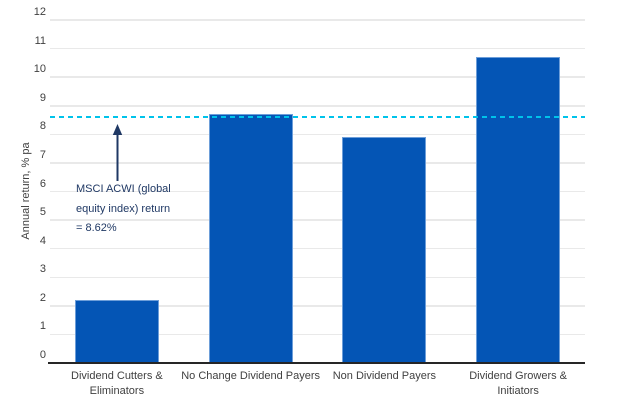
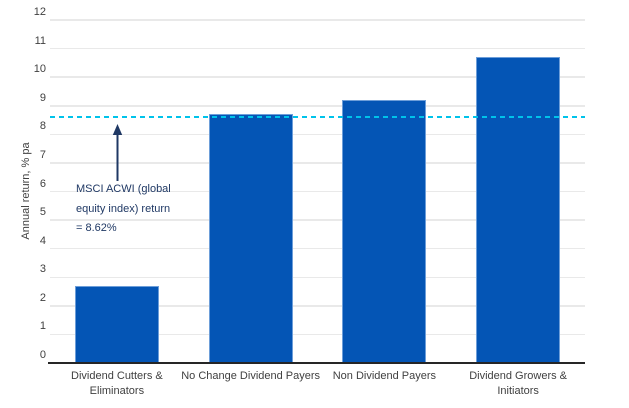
Dividend Cutters & Eliminators: 2.2 -> 2.7
Non Dividend Payers: 7.9 -> 9.2
